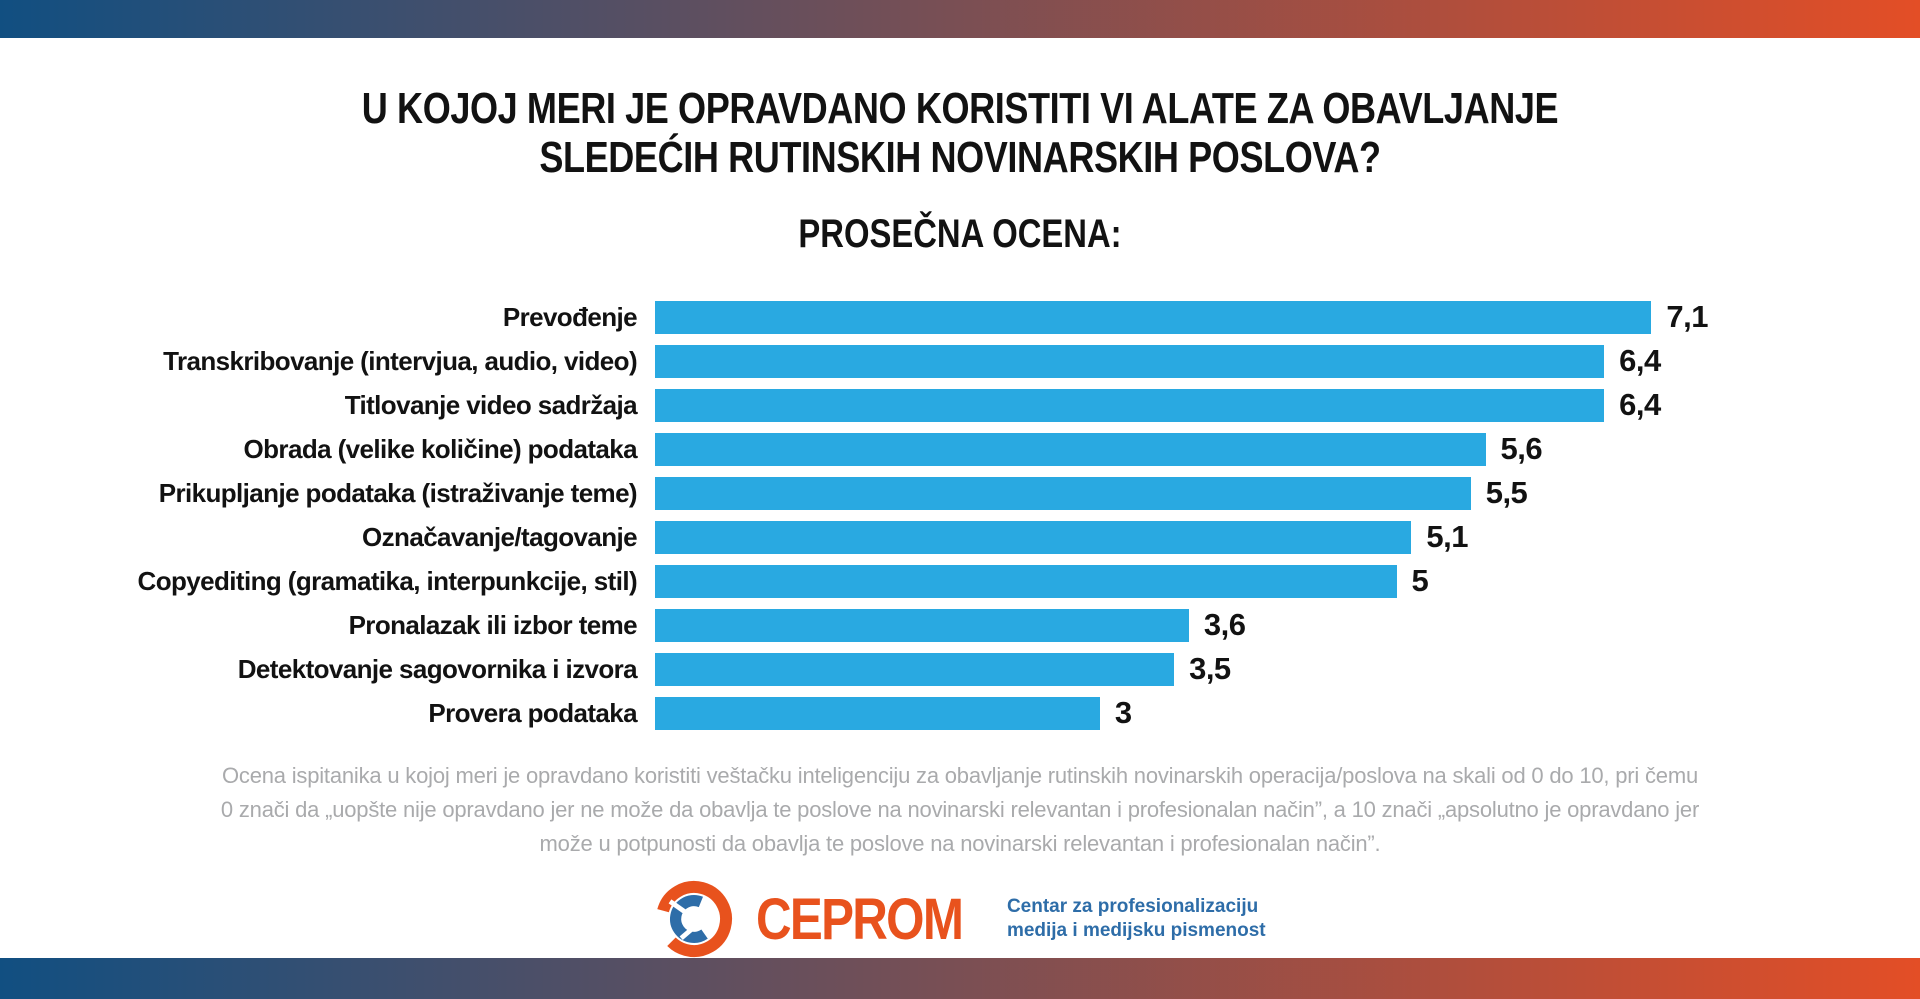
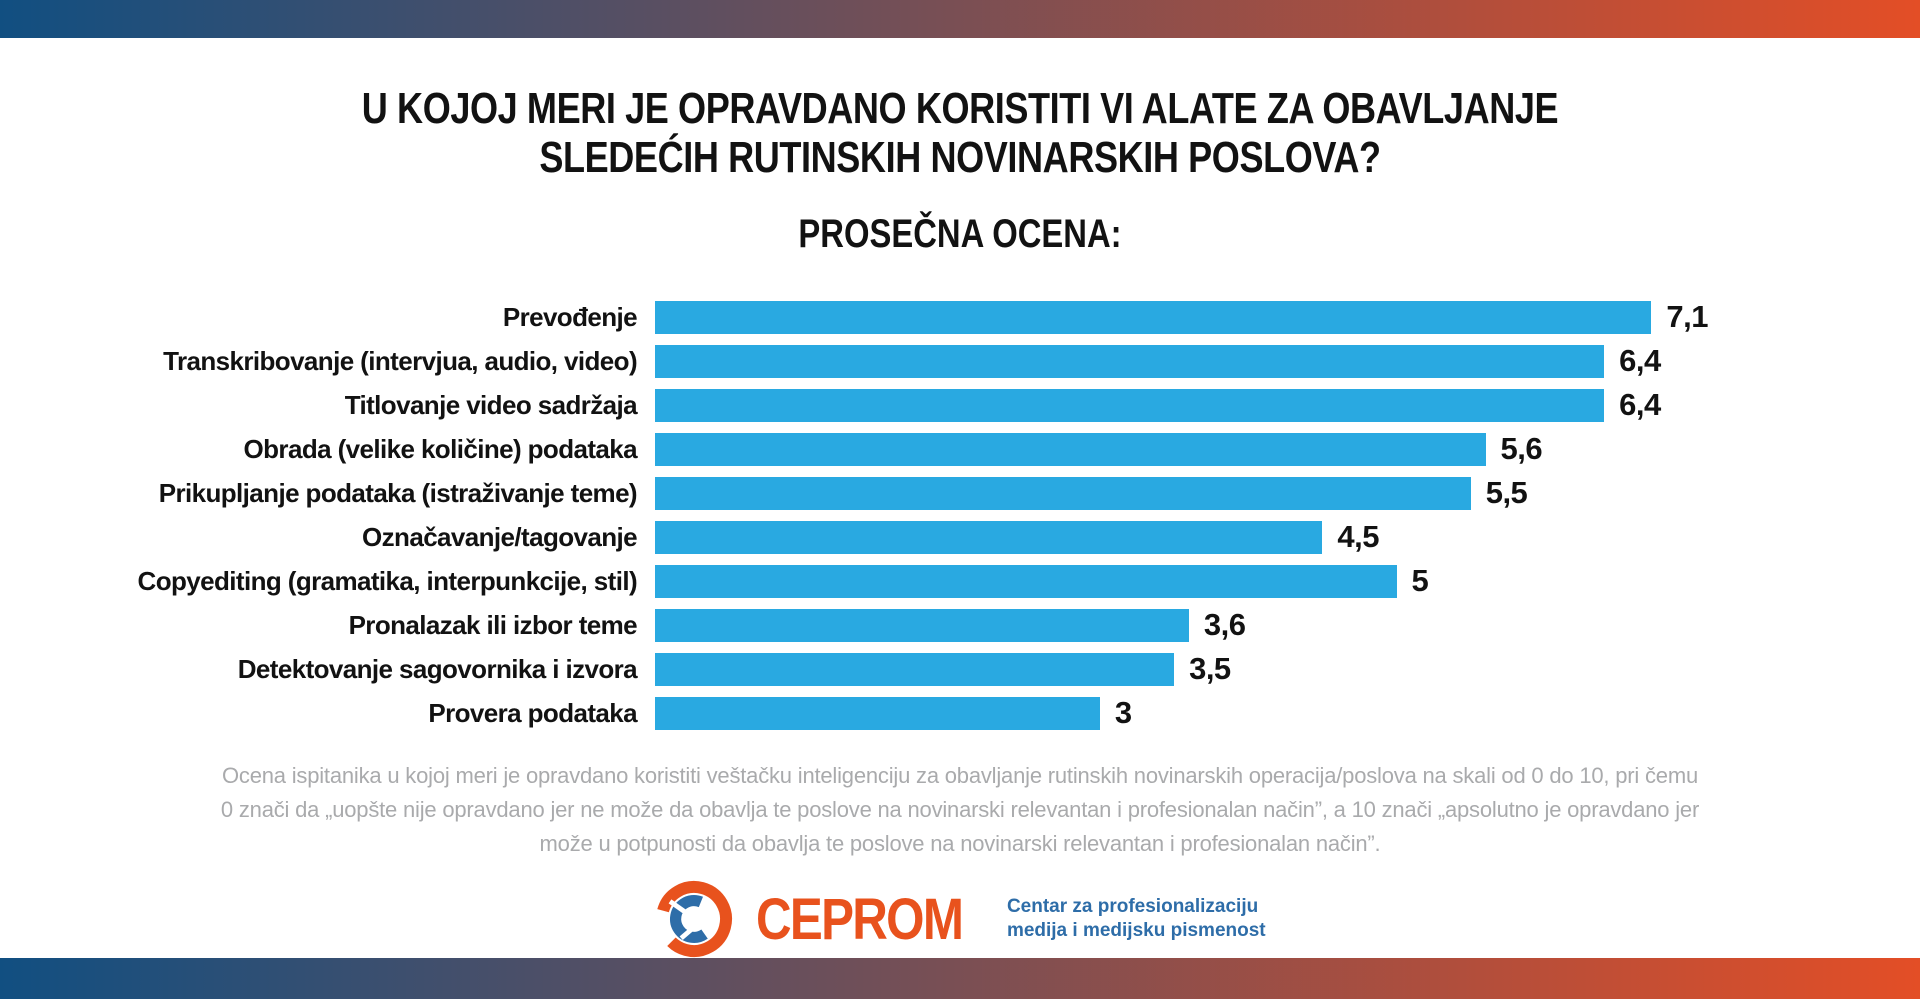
Označavanje/tagovanje: 5,1 -> 4,5
